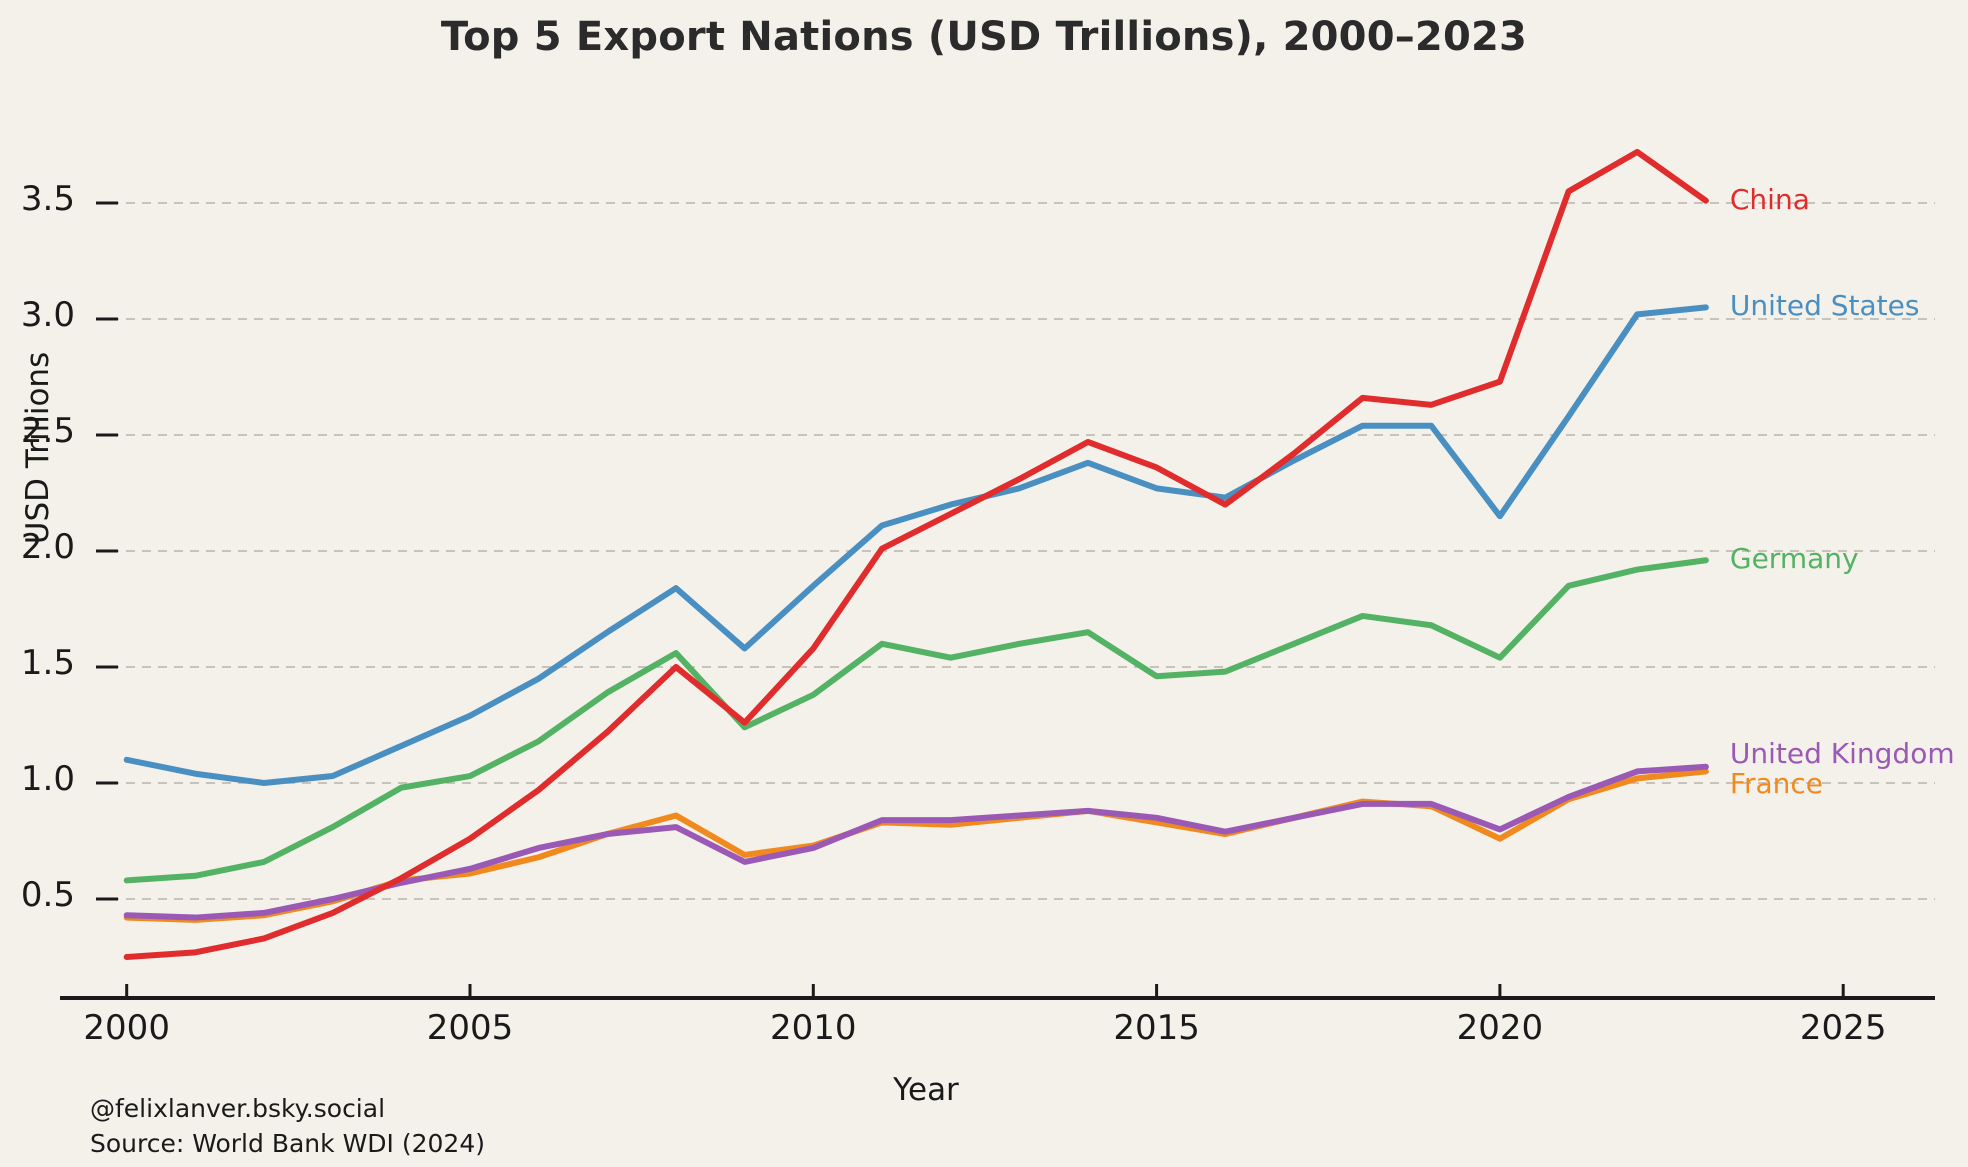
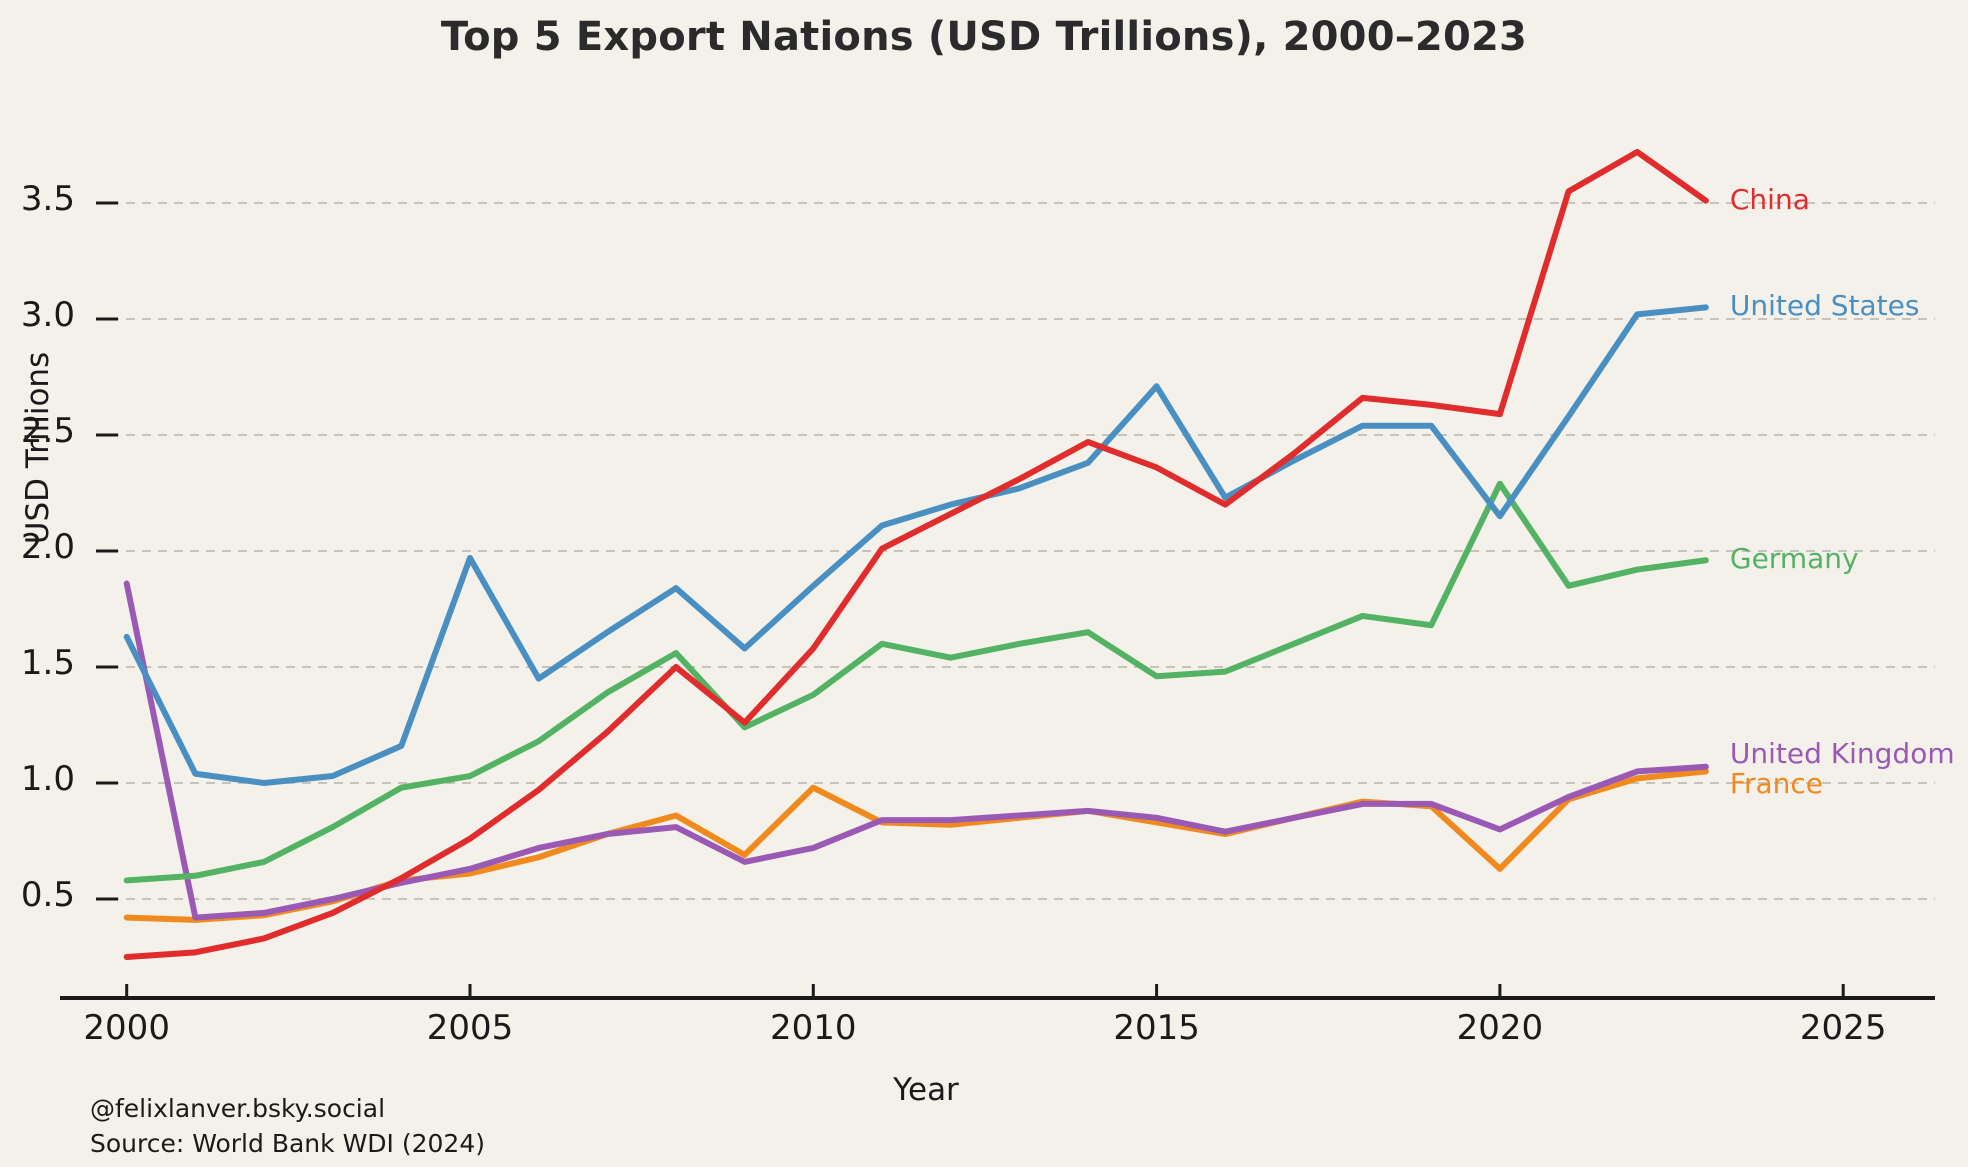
United States/2000: 1.10 -> 1.63
United Kingdom/2000: 0.43 -> 1.86
United States/2005: 1.29 -> 1.97
France/2010: 0.73 -> 0.98
United States/2015: 2.27 -> 2.71
China/2020: 2.73 -> 2.59
Germany/2020: 1.54 -> 2.29
France/2020: 0.76 -> 0.63
